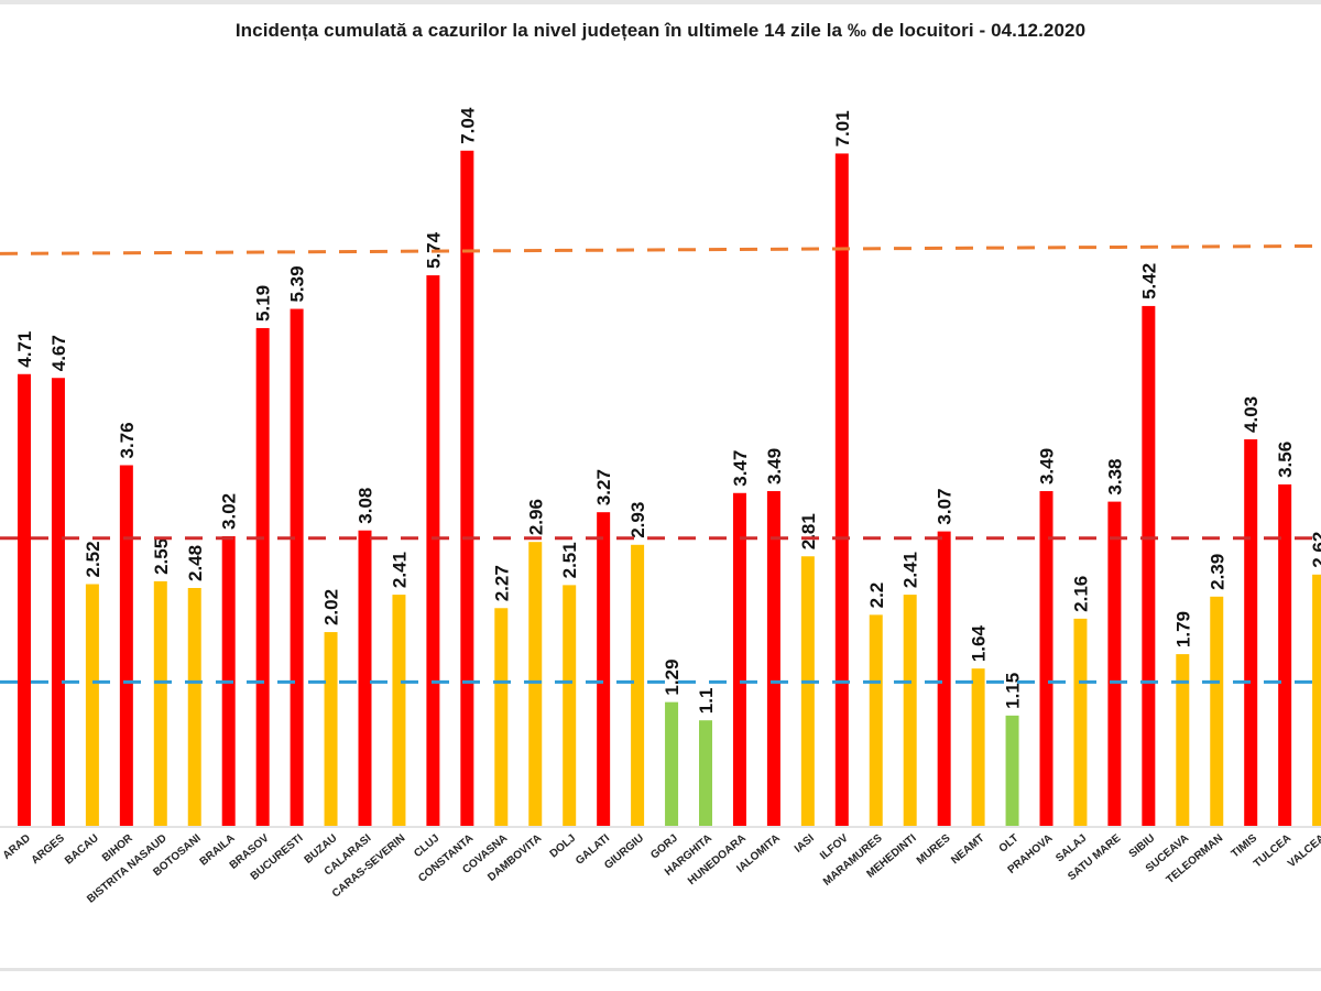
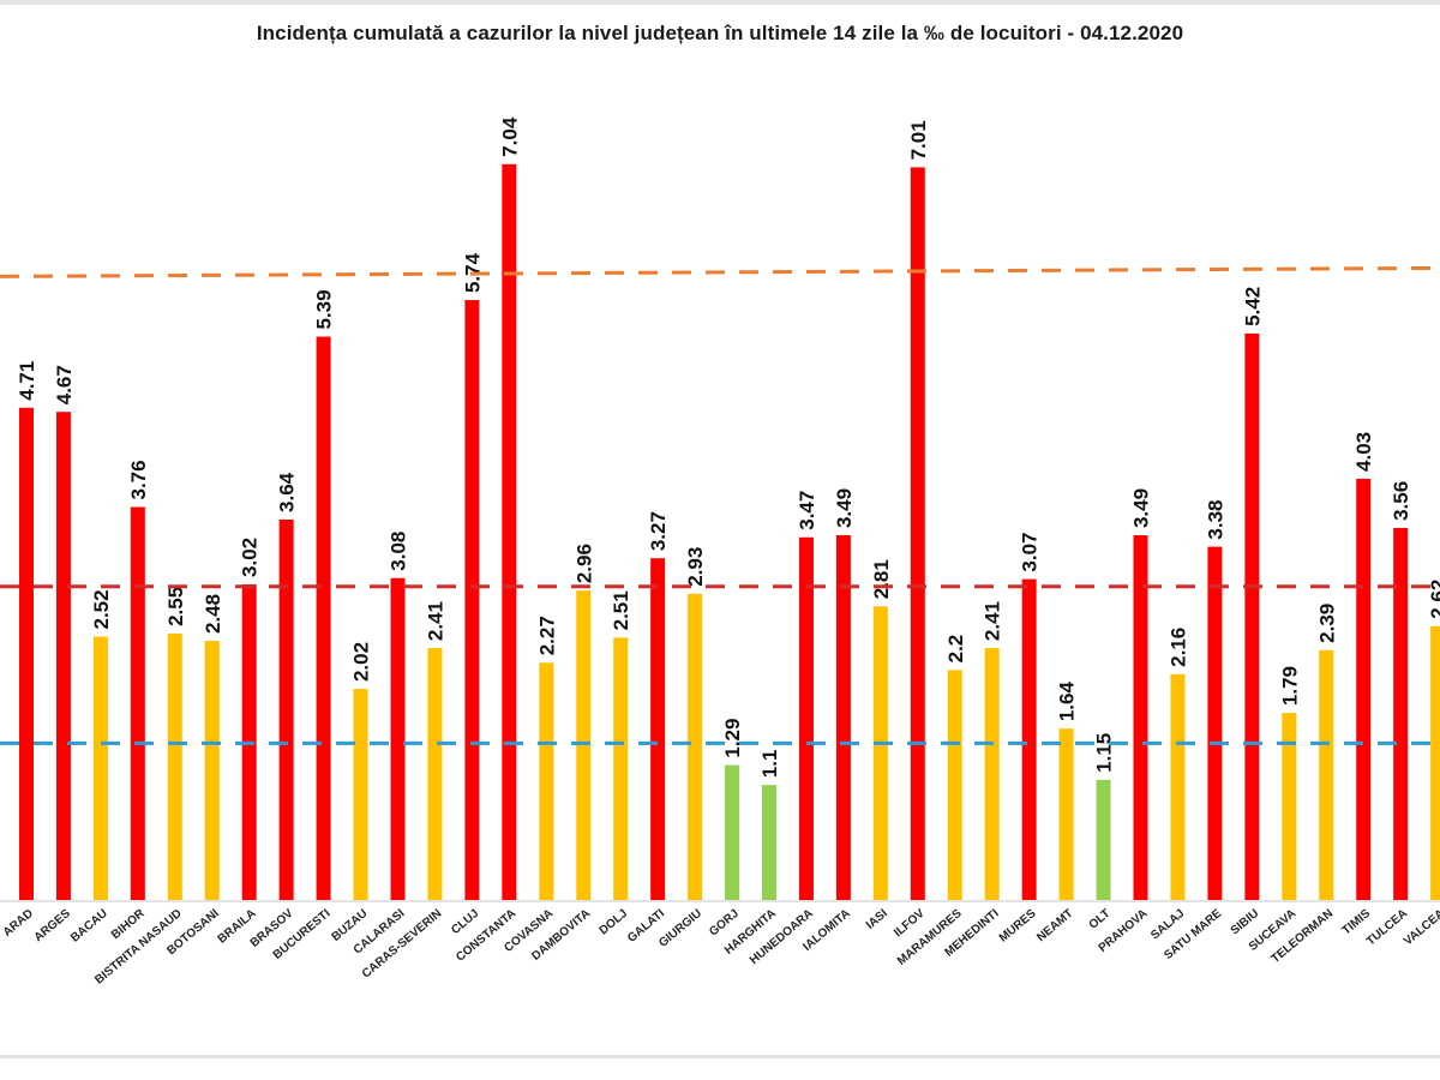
BRASOV: 5.19 -> 3.64
